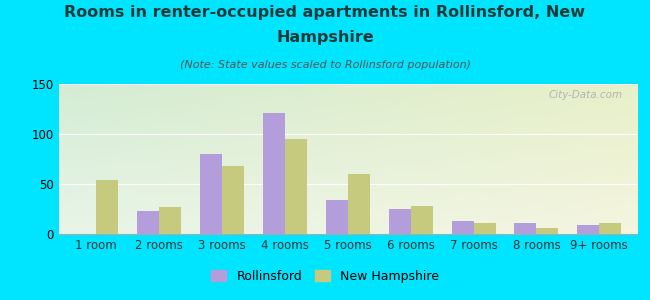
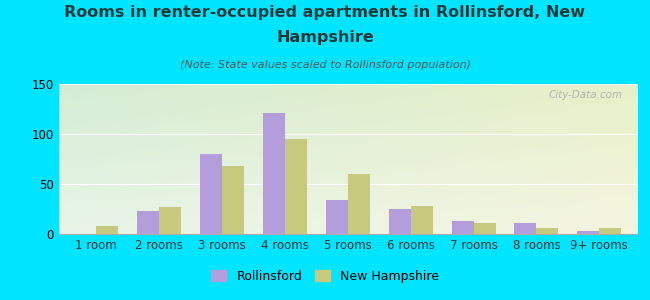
New Hampshire/1 room: 54 -> 8
Rollinsford/9+ rooms: 9 -> 3
New Hampshire/9+ rooms: 11 -> 6
